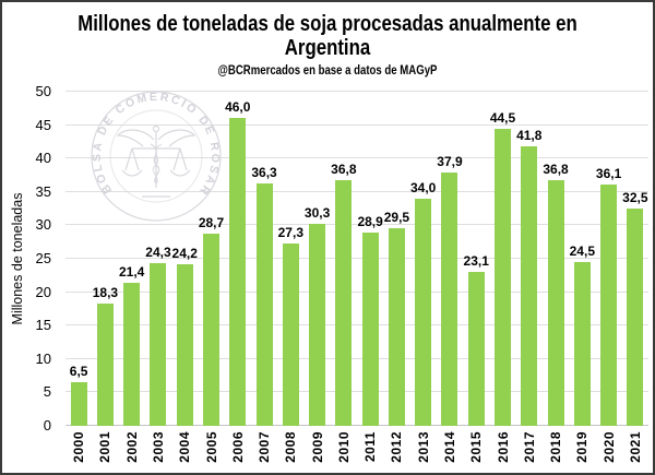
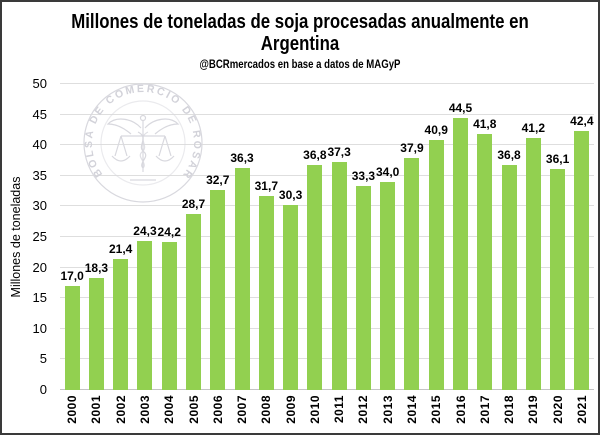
2000: 6,5 -> 17,0
2006: 46,0 -> 32,7
2008: 27,3 -> 31,7
2011: 28,9 -> 37,3
2012: 29,5 -> 33,3
2015: 23,1 -> 40,9
2019: 24,5 -> 41,2
2021: 32,5 -> 42,4
